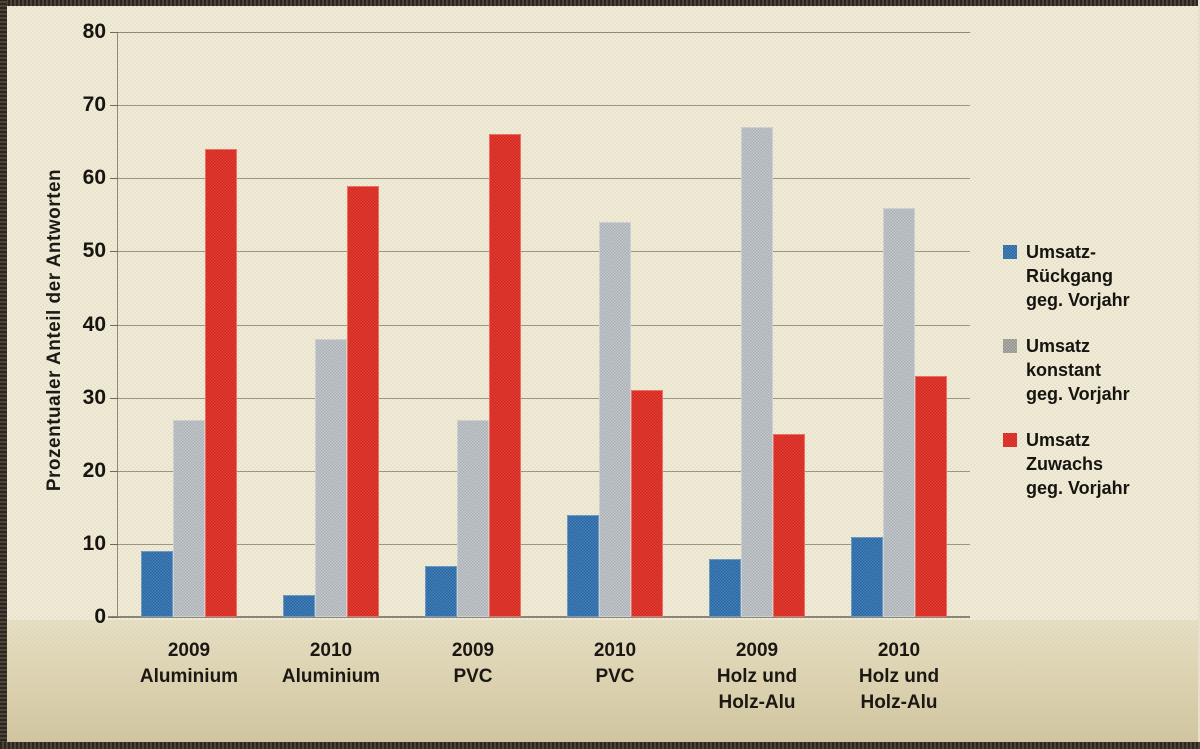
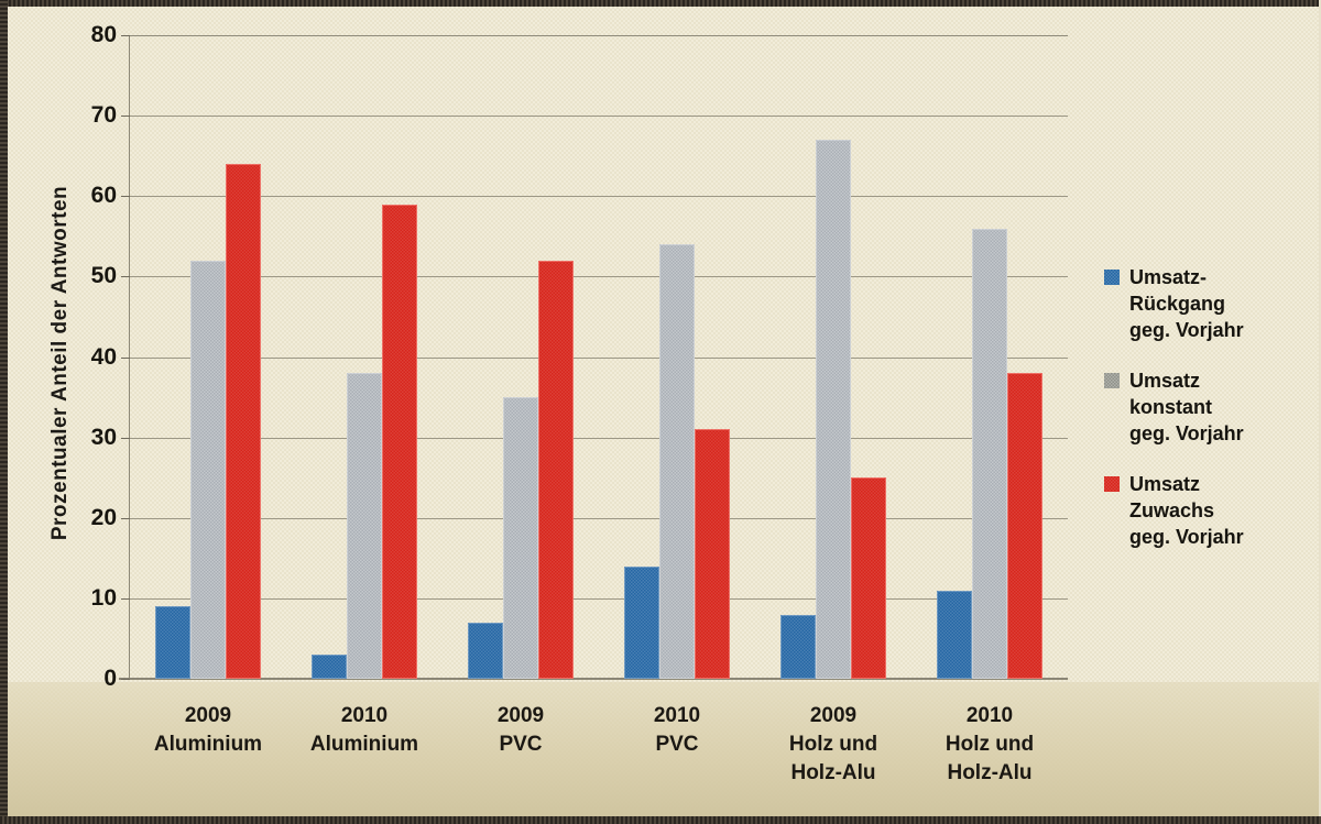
Umsatz konstant geg. Vorjahr/2009 Aluminium: 27 -> 52
Umsatz konstant geg. Vorjahr/2009 PVC: 27 -> 35
Umsatz Zuwachs geg. Vorjahr/2009 PVC: 66 -> 52
Umsatz Zuwachs geg. Vorjahr/2010 Holz und Holz-Alu: 33 -> 38
